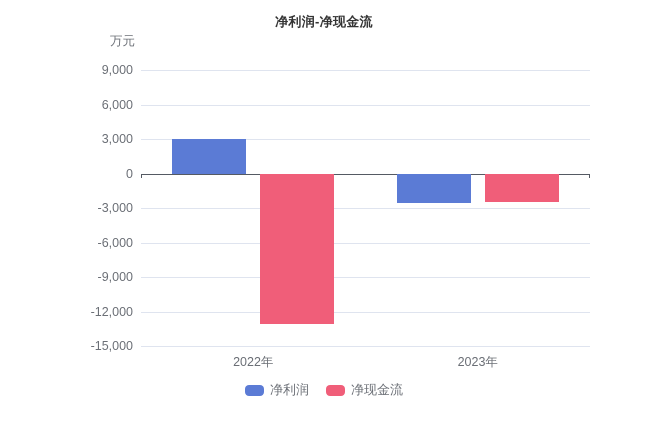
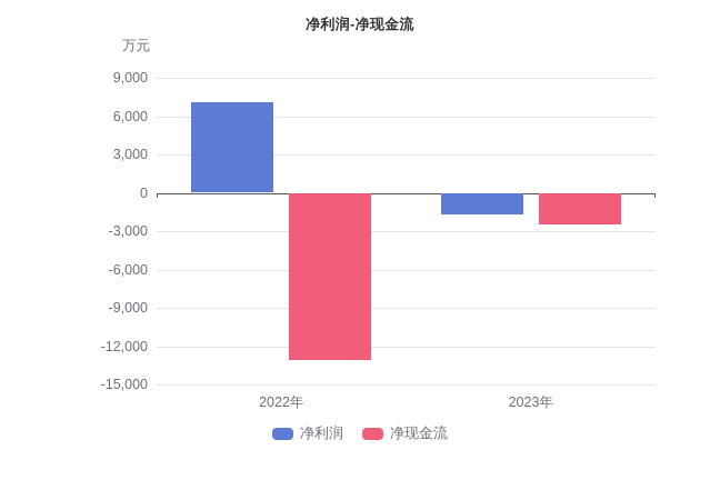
净利润/2022年: 3000 -> 7100
净利润/2023年: -2600 -> -1700
